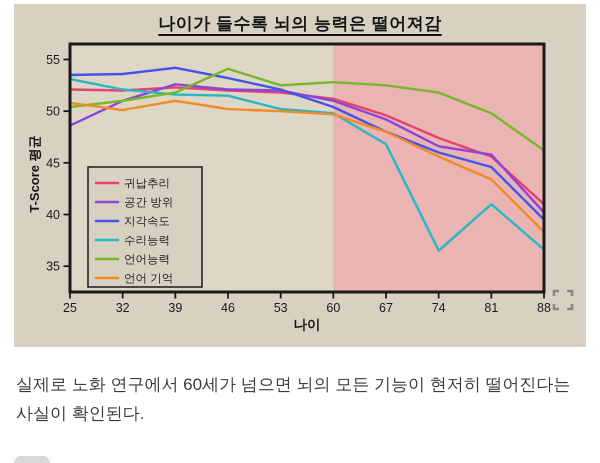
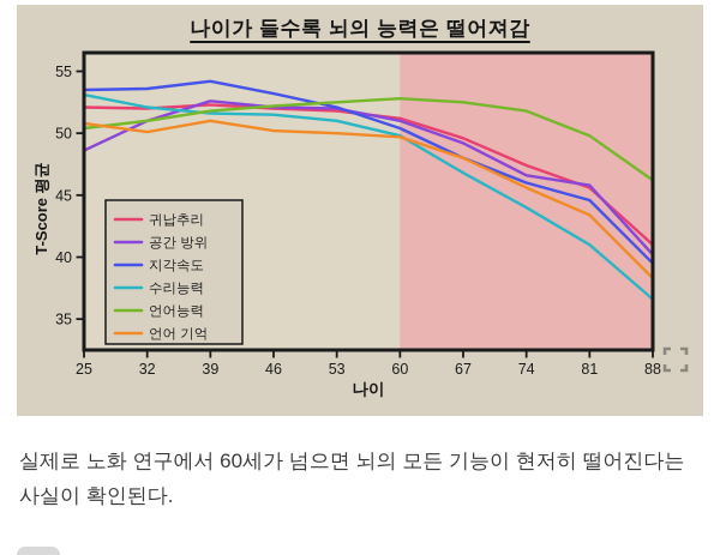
언어능력/46: 54.1 -> 52.2
수리능력/53: 50.2 -> 51.0
수리능력/74: 36.5 -> 44.0
